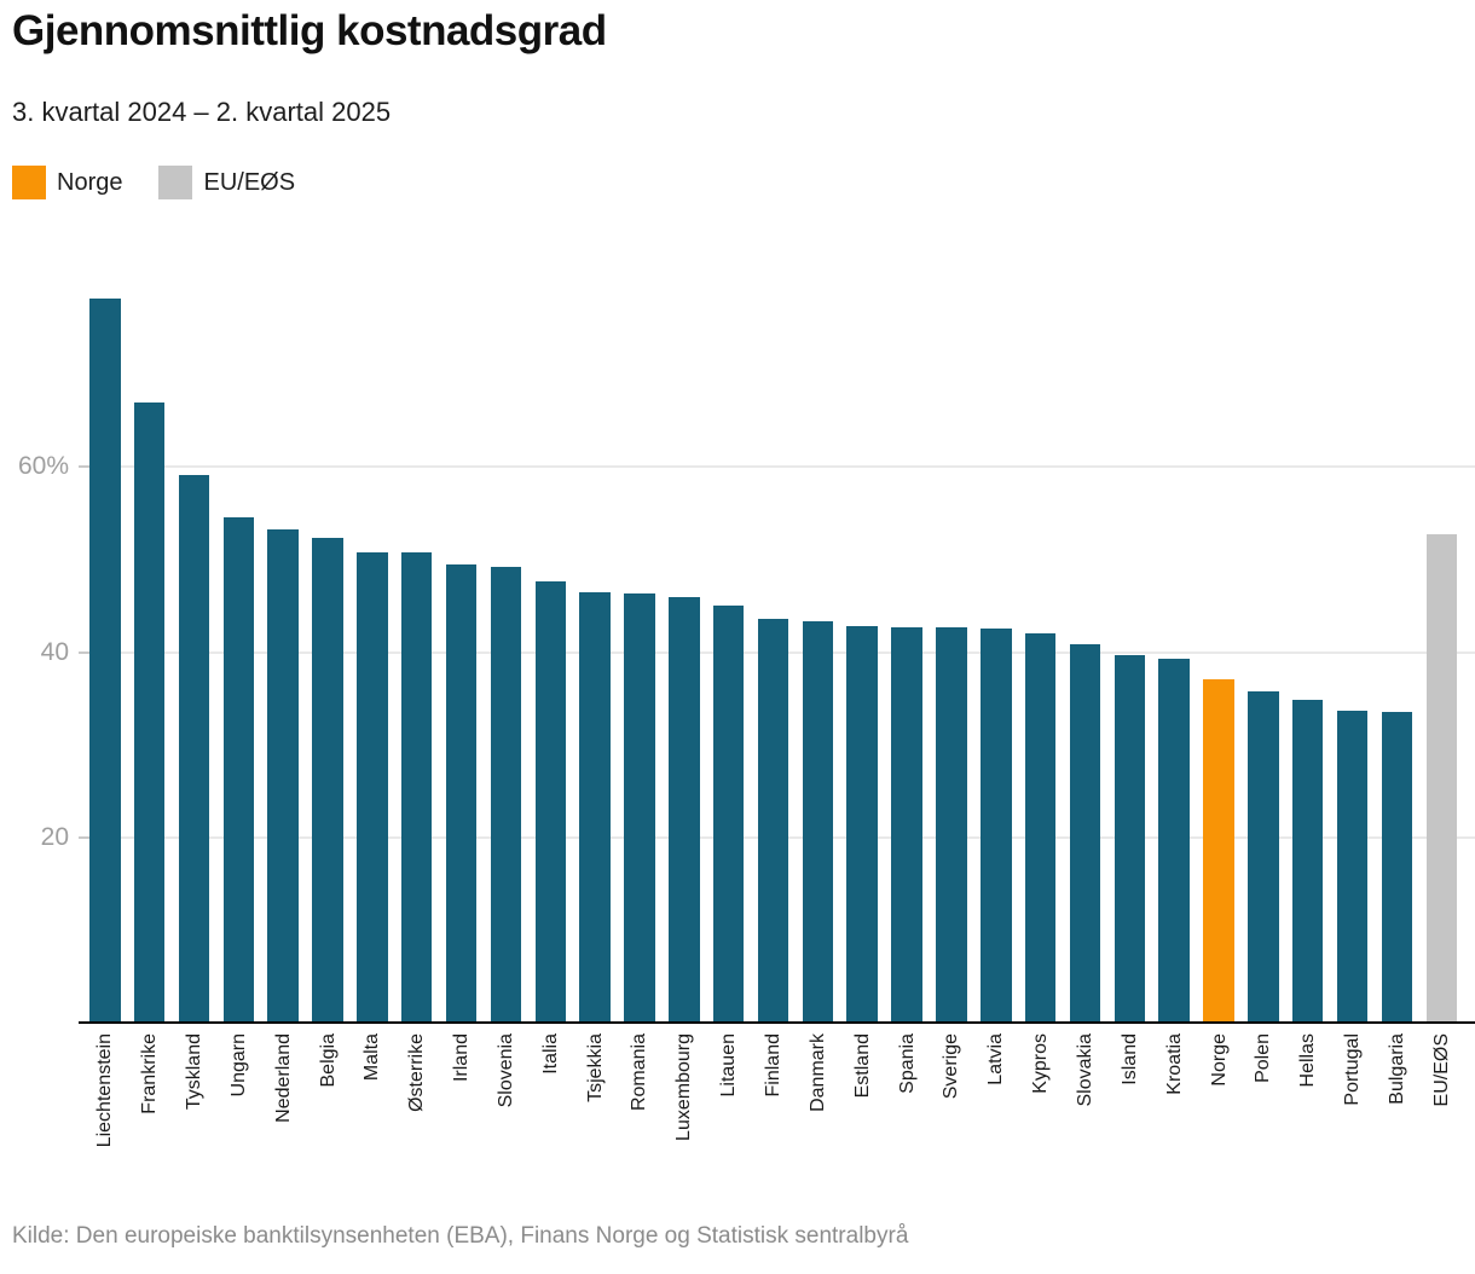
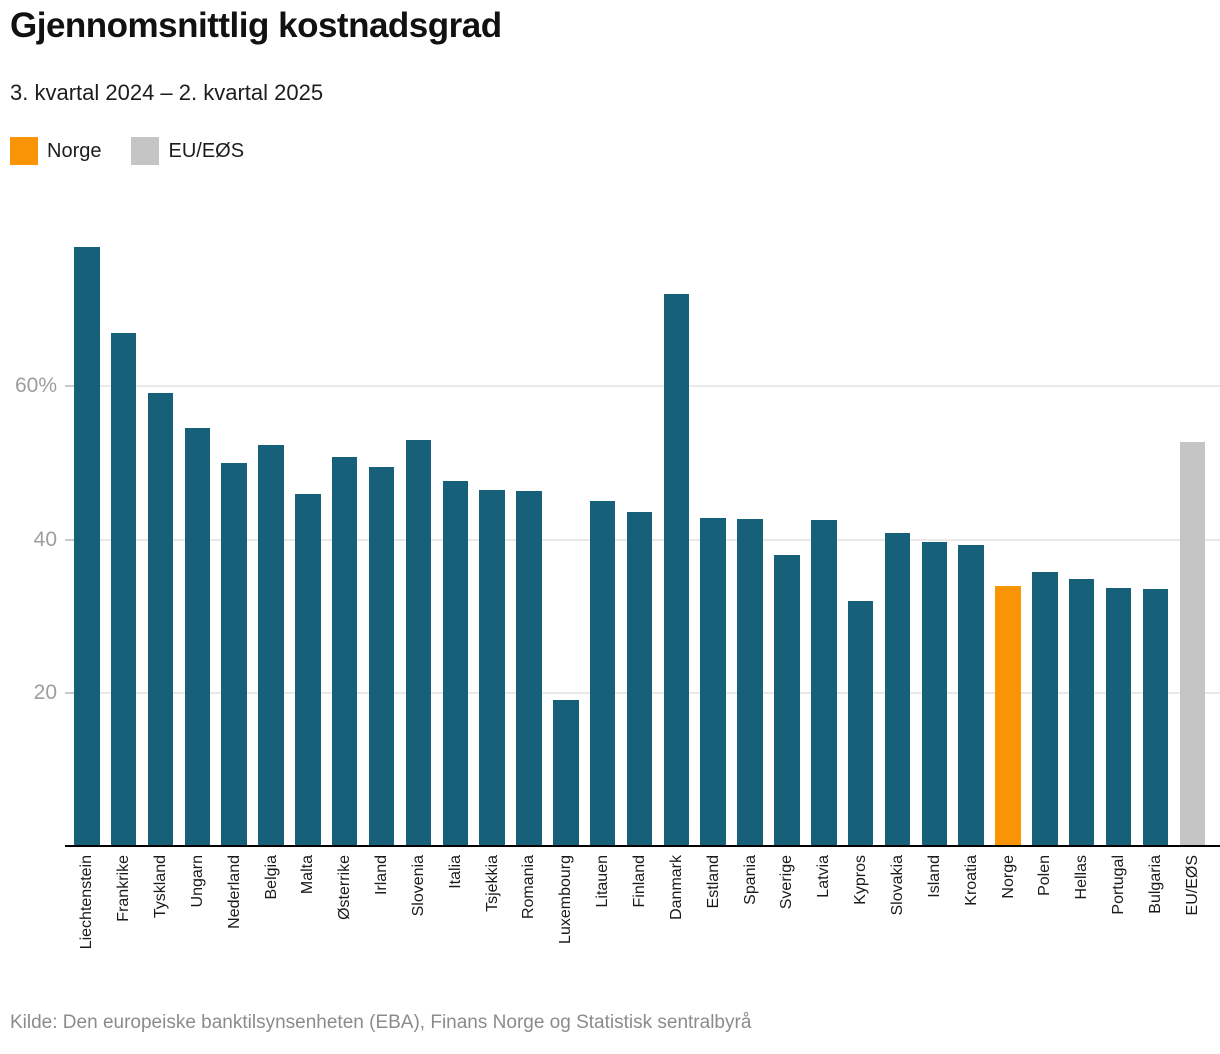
Nederland: 53% -> 50%
Malta: 51% -> 46%
Slovenia: 49% -> 53%
Luxembourg: 46% -> 19%
Danmark: 43% -> 72%
Sverige: 43% -> 38%
Kypros: 42% -> 32%
Norge: 37% -> 34%
